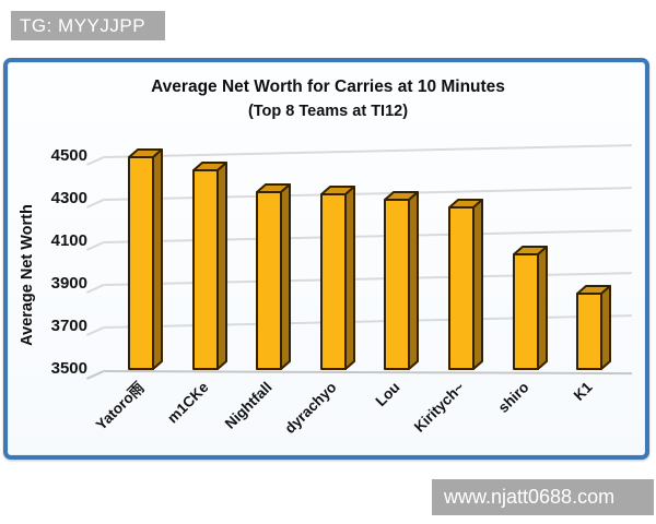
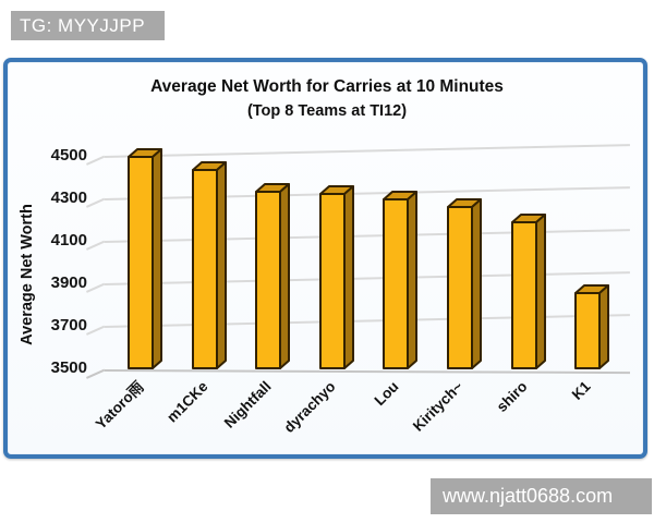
shiro: 4040 -> 4180
